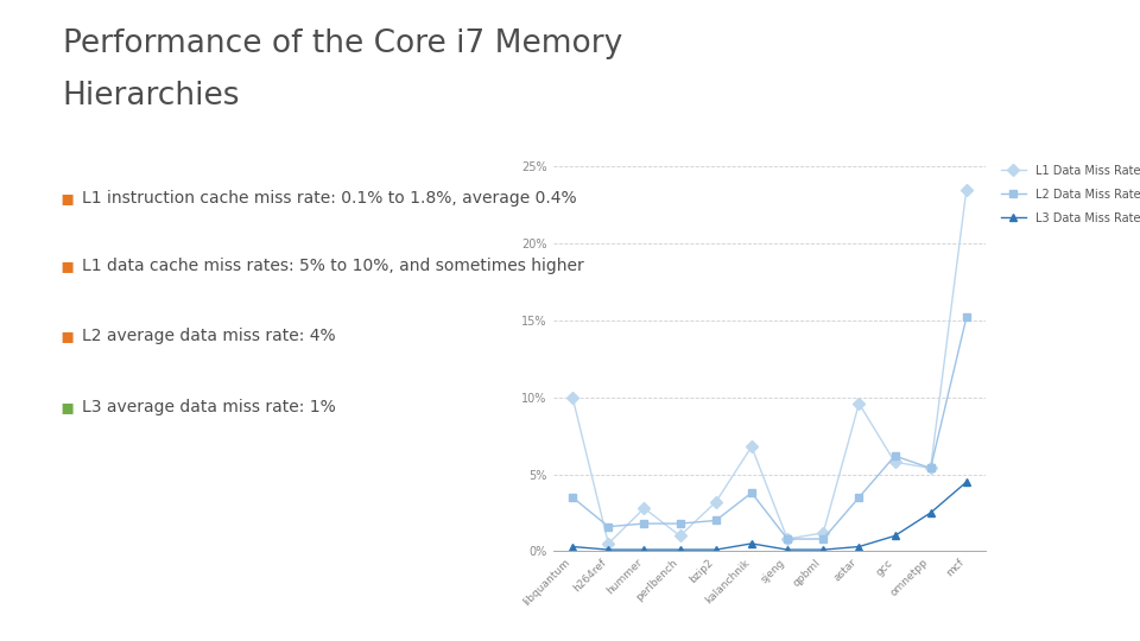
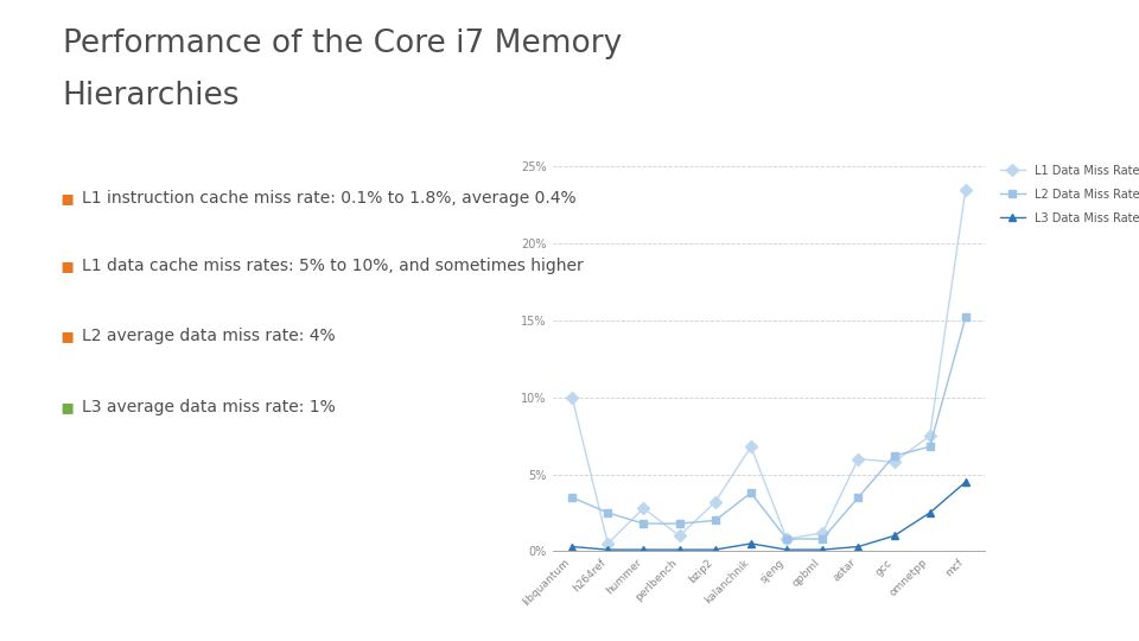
L2 Data Miss Rate/h264ref: 1.6% -> 2.5%
L1 Data Miss Rate/astar: 9.6% -> 6.0%
L1 Data Miss Rate/omnetpp: 5.4% -> 7.5%
L2 Data Miss Rate/omnetpp: 5.4% -> 6.8%
